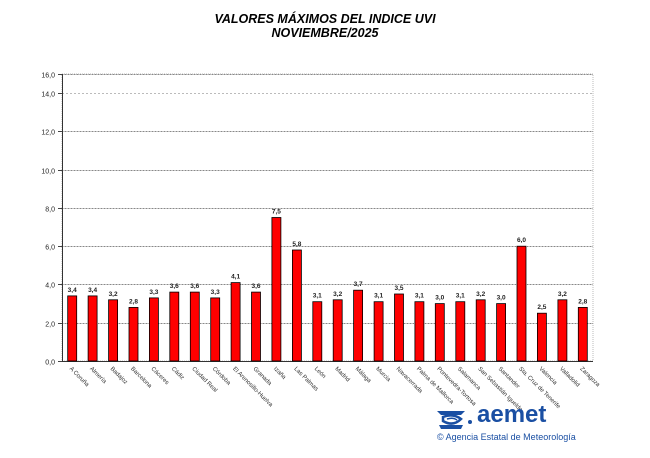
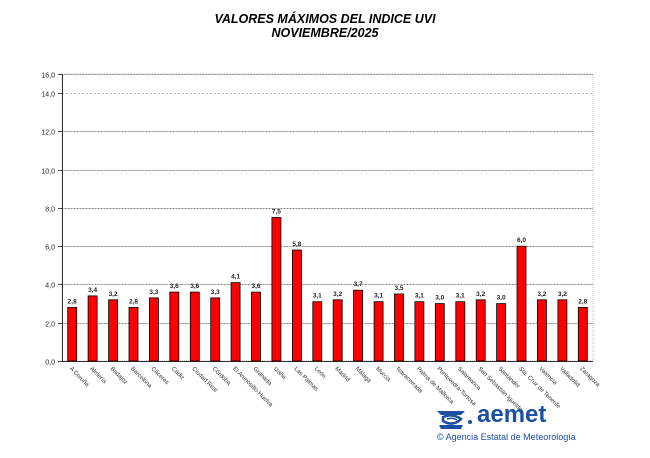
A Coruña: 3,4 -> 2,8
Valencia: 2,5 -> 3,2
